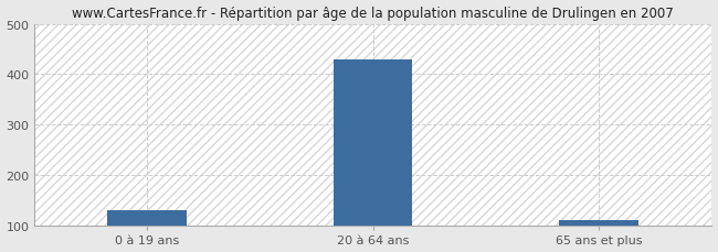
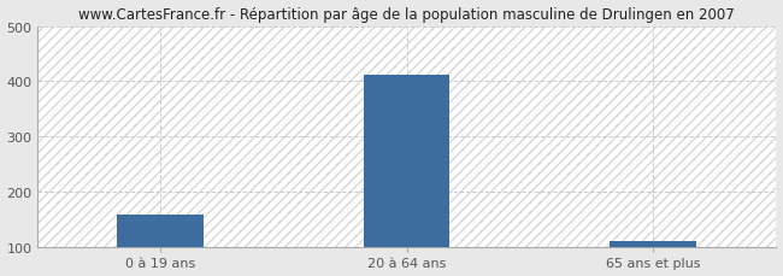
0 à 19 ans: 130 -> 160
20 à 64 ans: 430 -> 411
